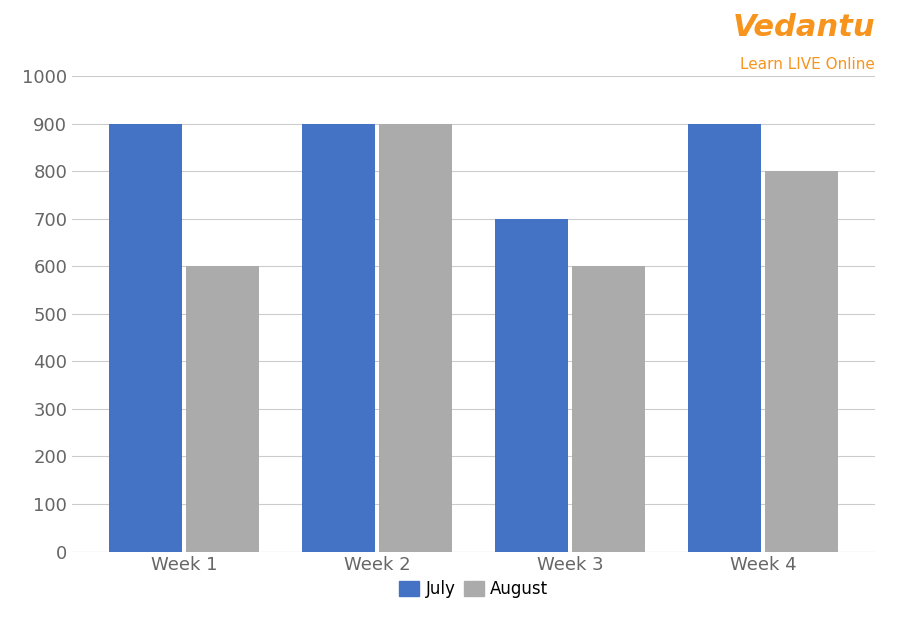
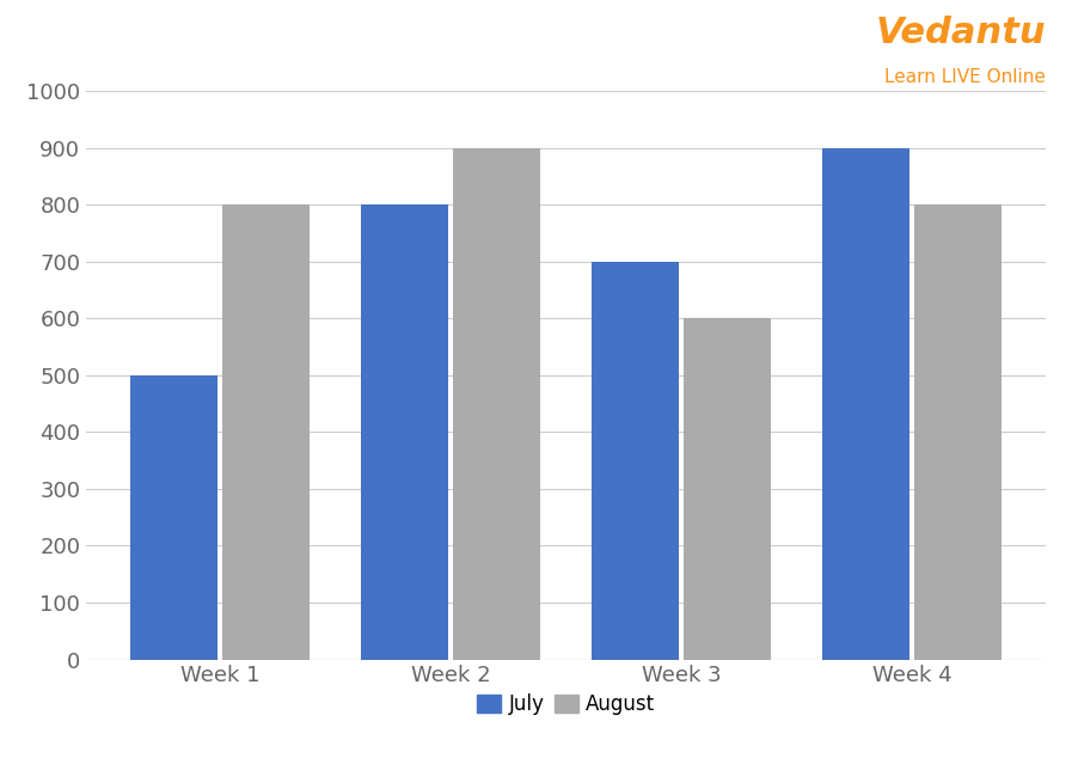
July/Week 1: 900 -> 500
August/Week 1: 600 -> 800
July/Week 2: 900 -> 800
